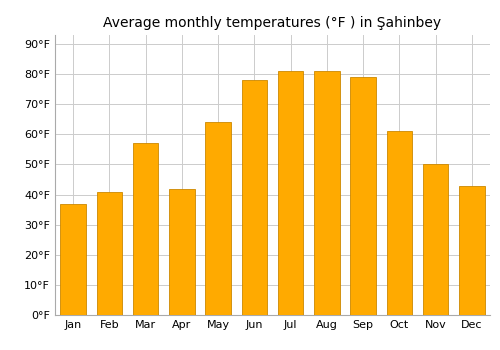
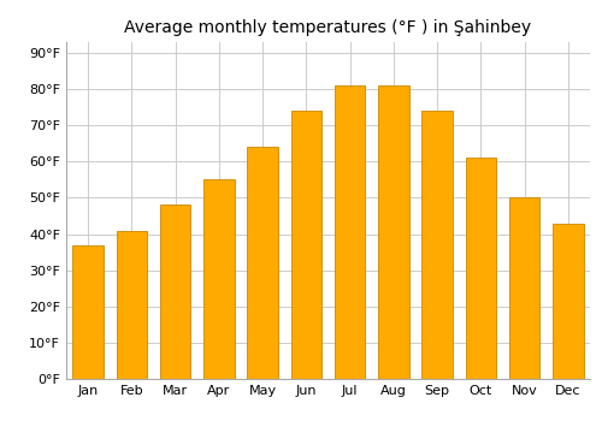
Mar: 57°F -> 48°F
Apr: 42°F -> 55°F
Jun: 78°F -> 74°F
Sep: 79°F -> 74°F
